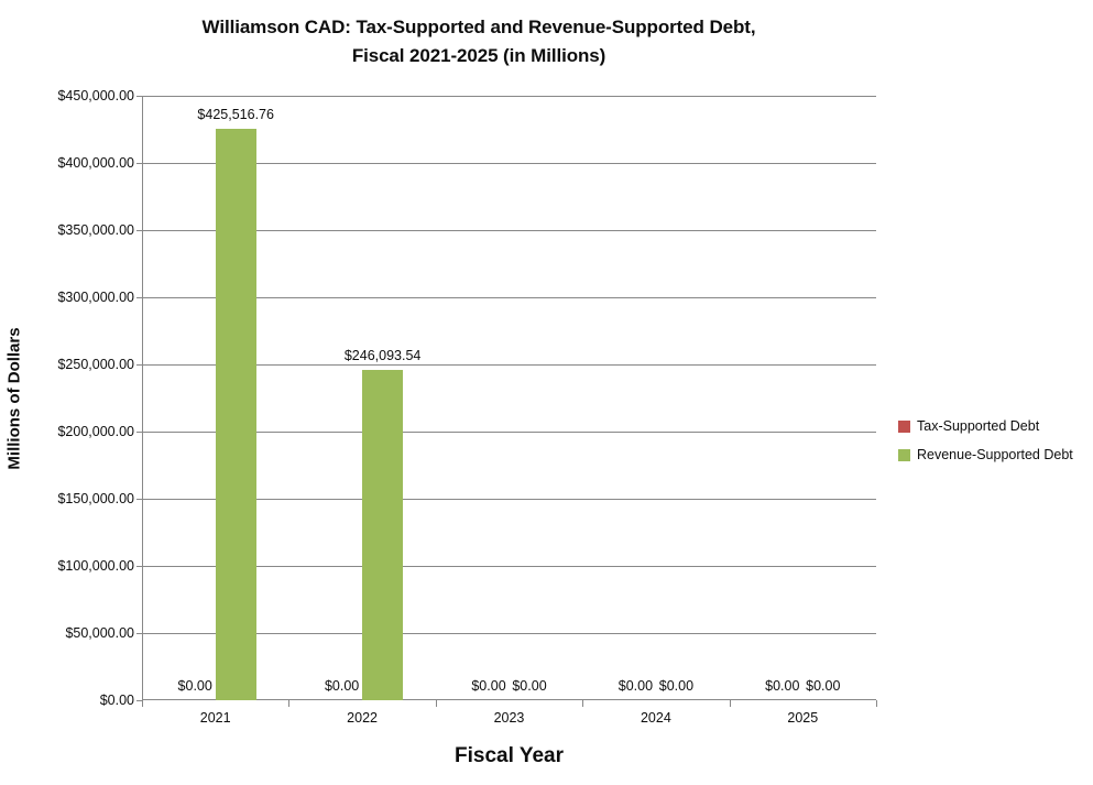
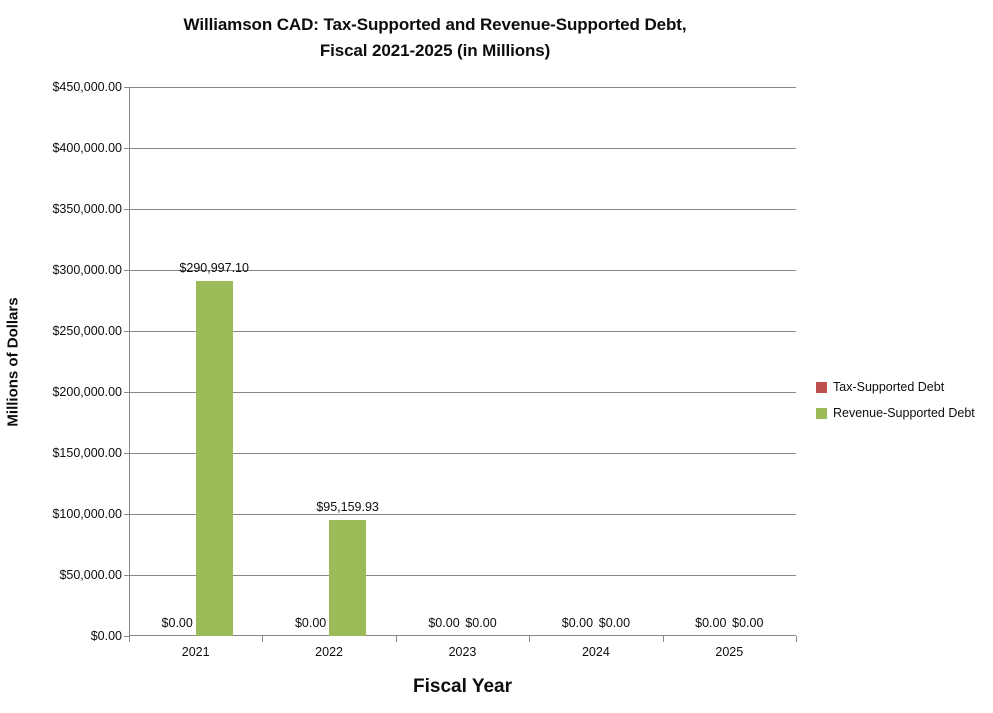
Revenue-Supported Debt/2021: $425,516.76 -> $290,997.10
Revenue-Supported Debt/2022: $246,093.54 -> $95,159.93
